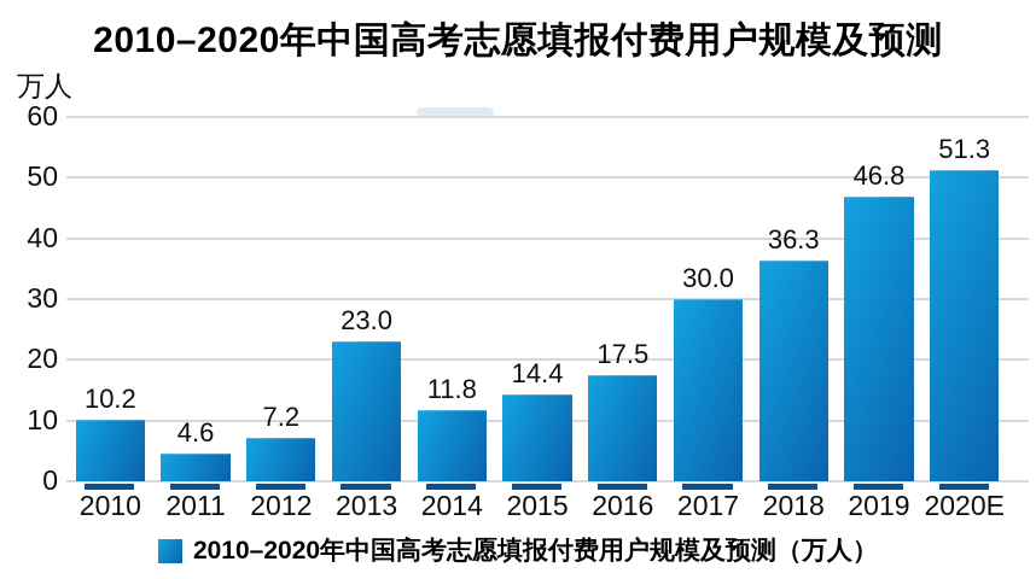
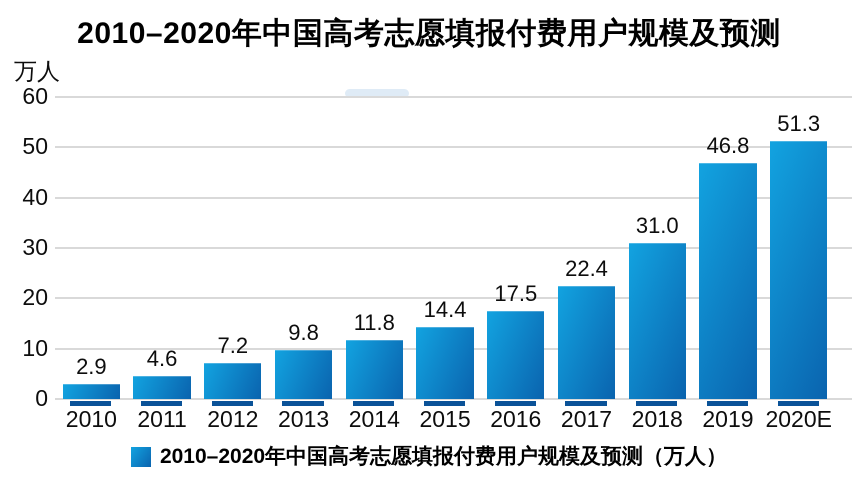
2010: 10.2 -> 2.9
2013: 23.0 -> 9.8
2017: 30.0 -> 22.4
2018: 36.3 -> 31.0
